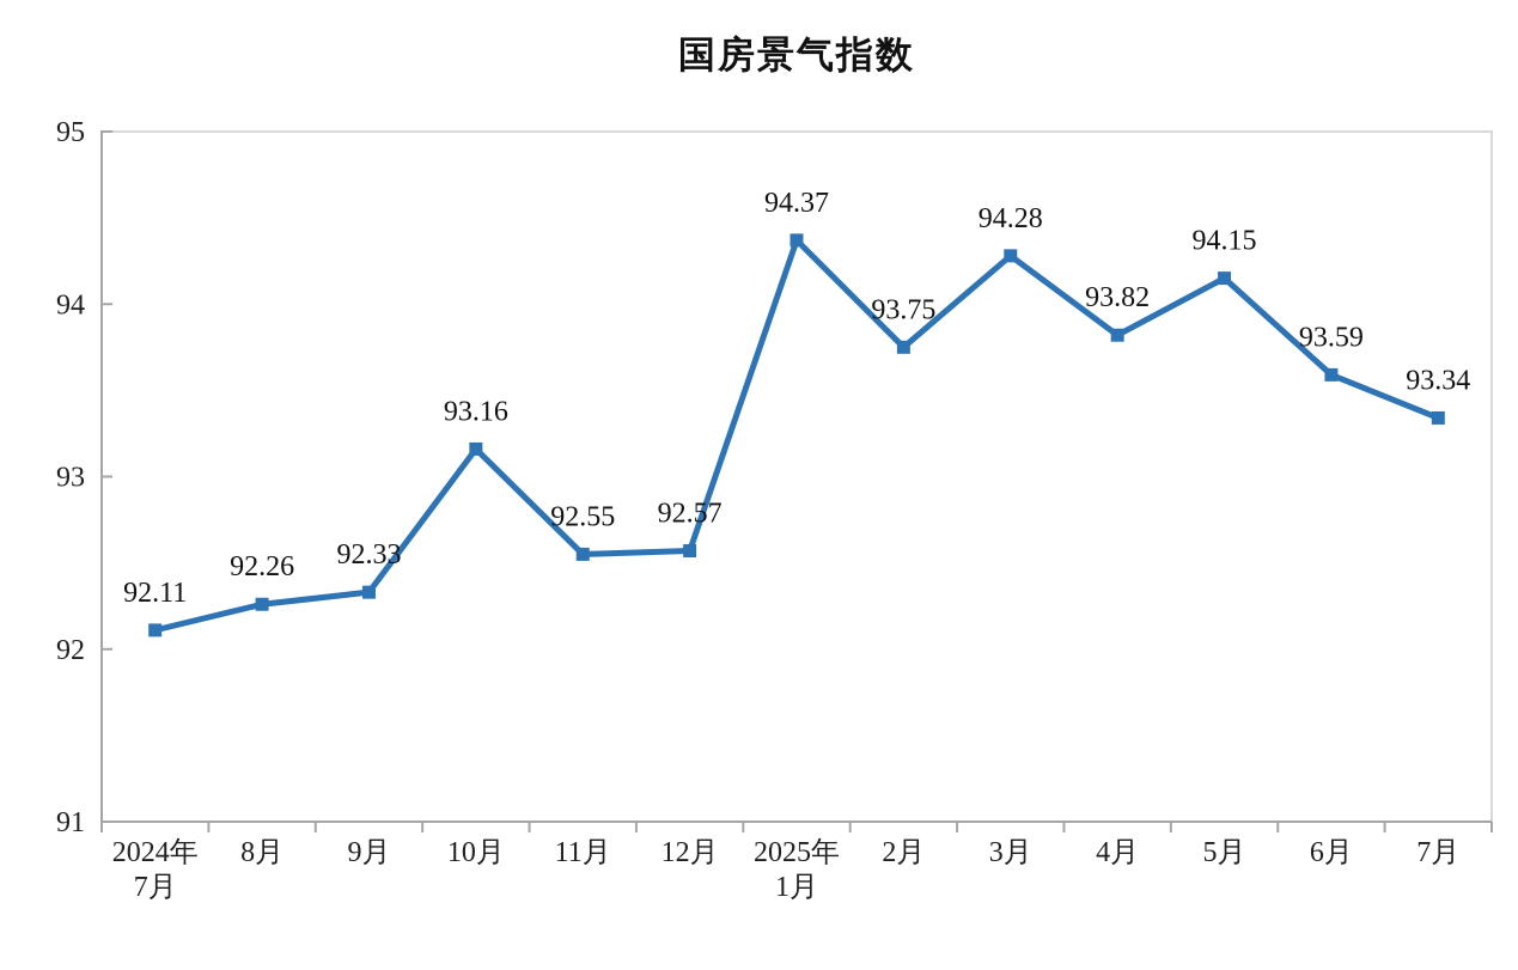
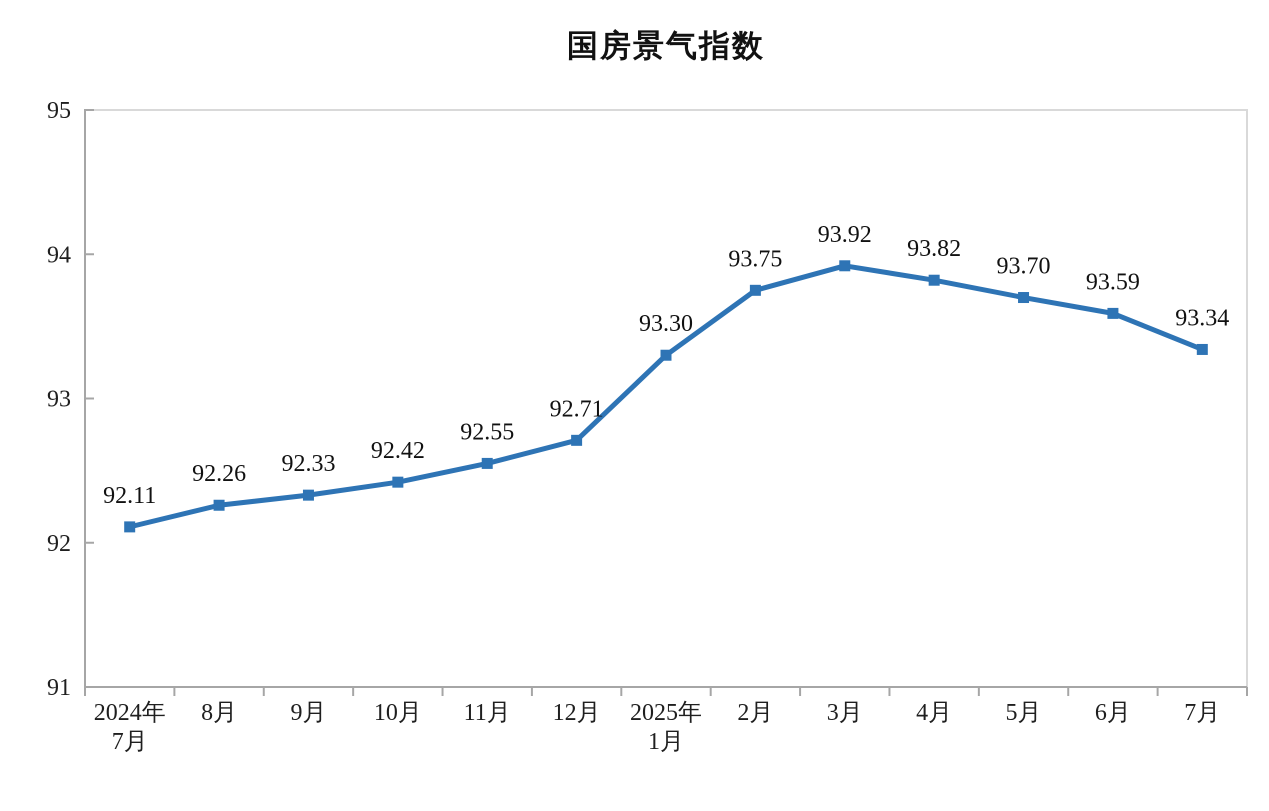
10月: 93.16 -> 92.42
12月: 92.57 -> 92.71
2025年 1月: 94.37 -> 93.30
3月: 94.28 -> 93.92
5月: 94.15 -> 93.70
